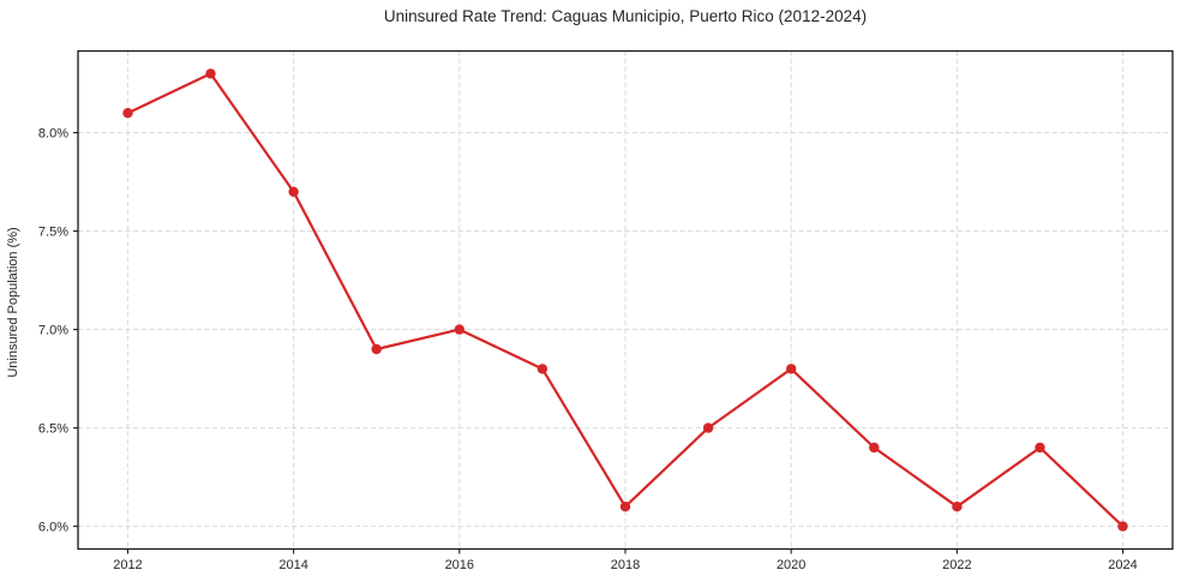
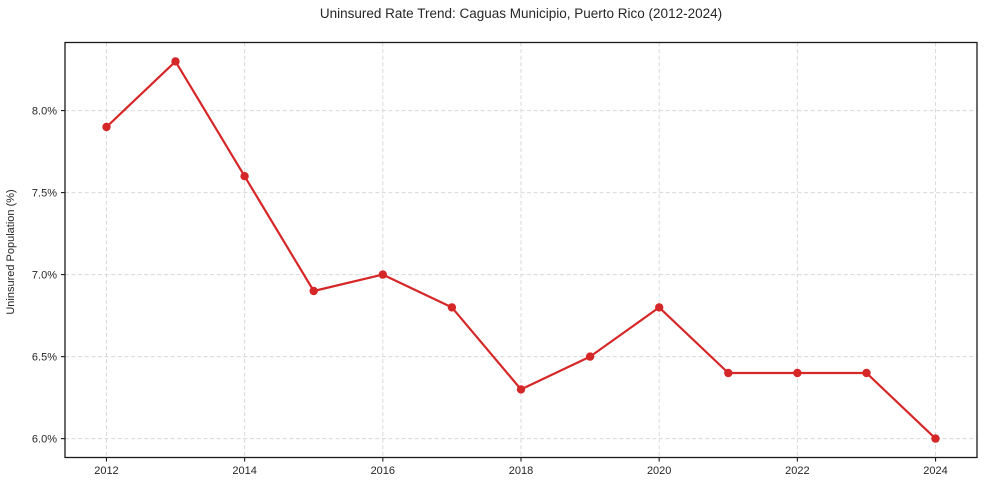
2012: 8.1% -> 7.9%
2014: 7.7% -> 7.6%
2018: 6.1% -> 6.3%
2022: 6.1% -> 6.4%
